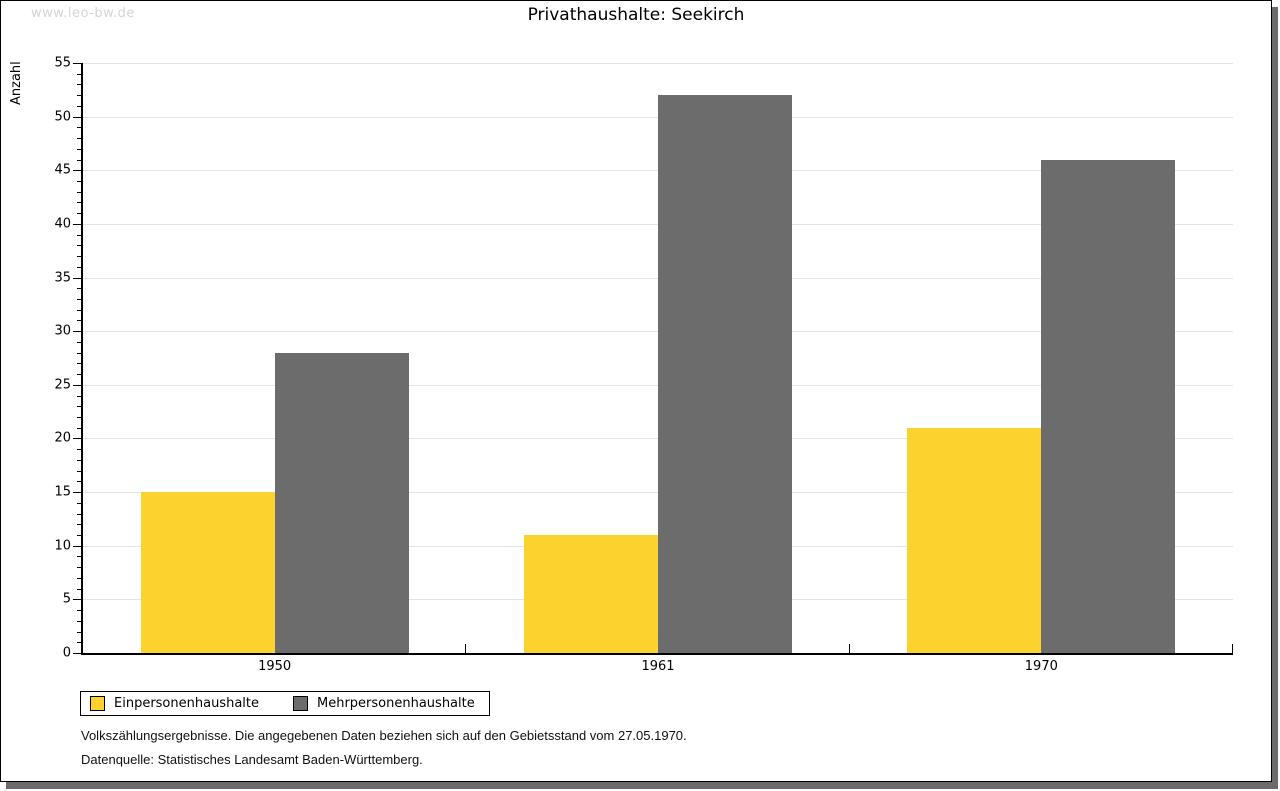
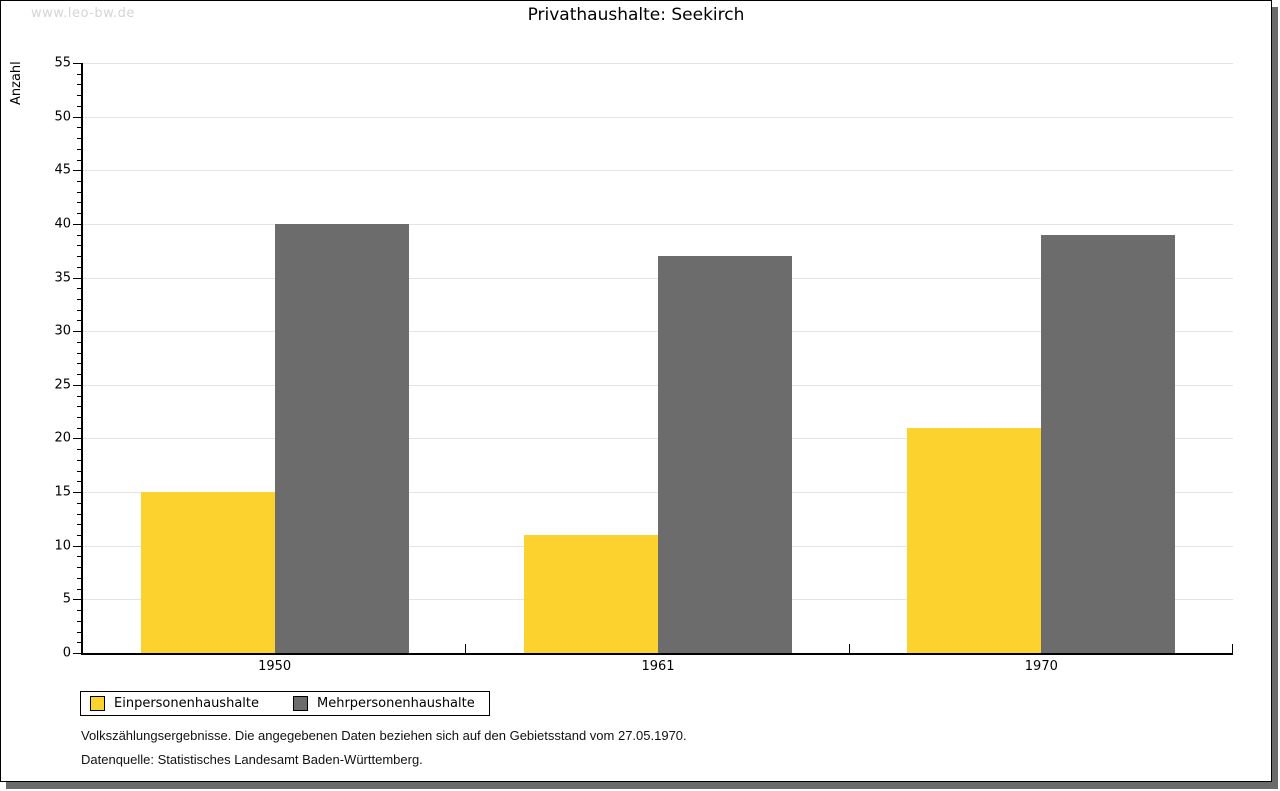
Mehrpersonenhaushalte/1950: 28 -> 40
Mehrpersonenhaushalte/1961: 52 -> 37
Mehrpersonenhaushalte/1970: 46 -> 39
